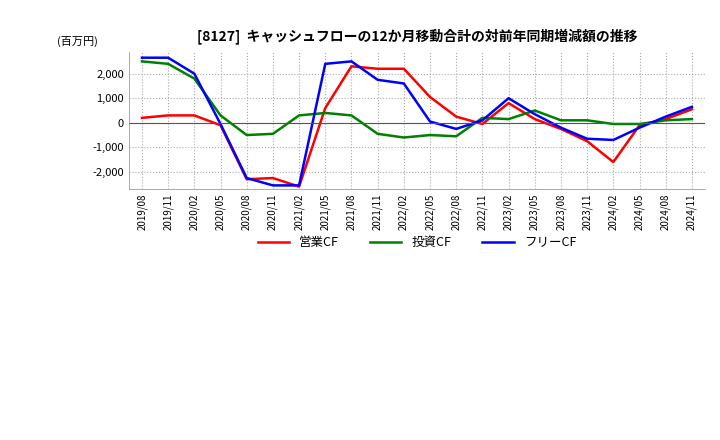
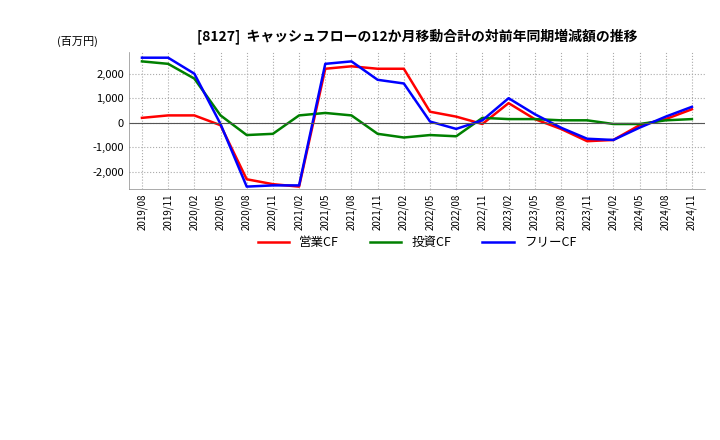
フリーCF/2020/08: -2,250 -> -2,600
営業CF/2020/11: -2,250 -> -2,500
営業CF/2021/05: 600 -> 2,200
営業CF/2022/05: 1,050 -> 450
投資CF/2023/05: 500 -> 150
営業CF/2024/02: -1,600 -> -700
